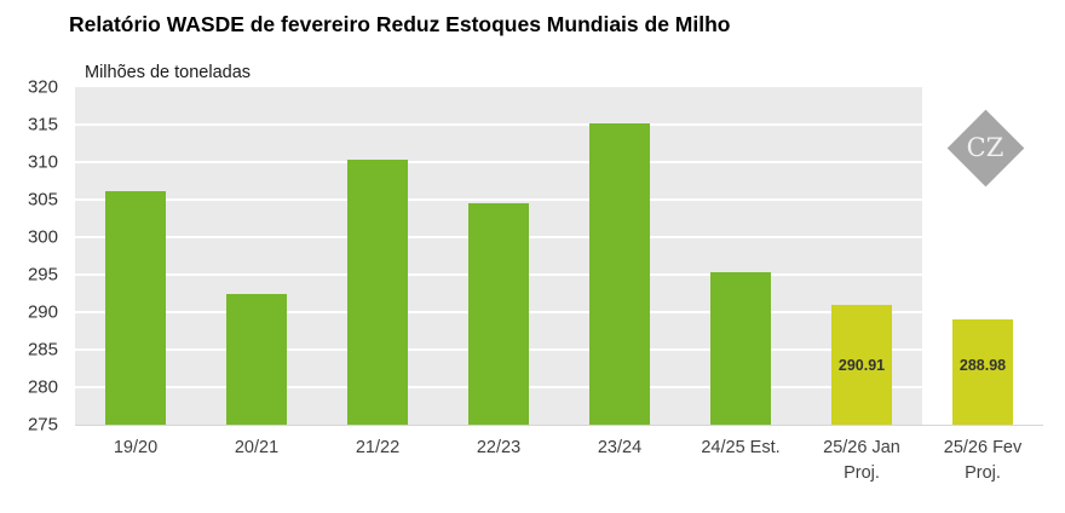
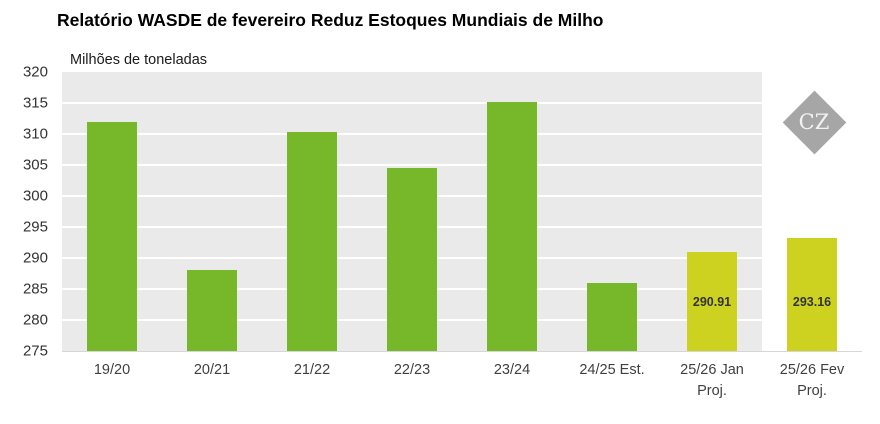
19/20: 306 -> 312
20/21: 292 -> 288
24/25 Est.: 295 -> 286
25/26 Fev Proj.: 288.98 -> 293.16
